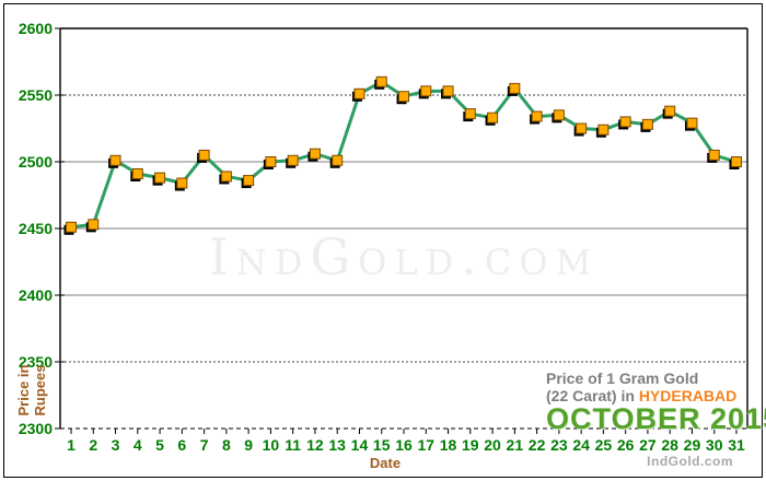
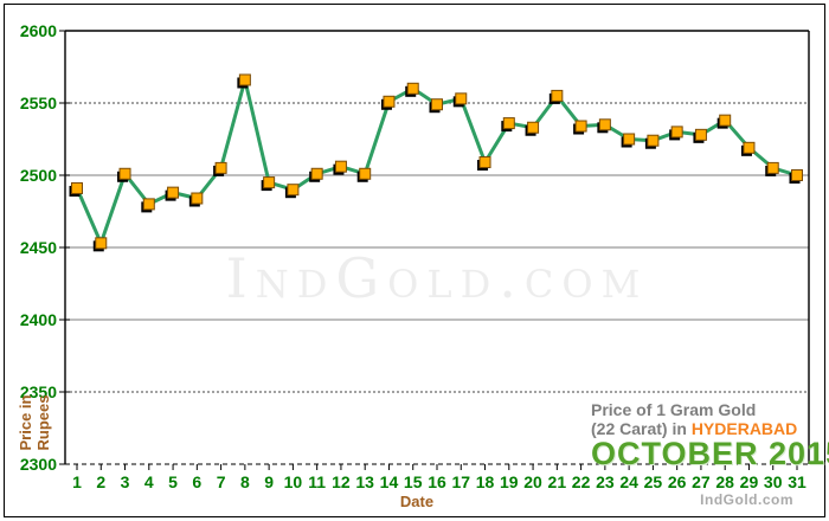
1: 2451 -> 2491
4: 2491 -> 2480
8: 2489 -> 2566
9: 2486 -> 2495
10: 2500 -> 2490
18: 2553 -> 2509
29: 2529 -> 2519
